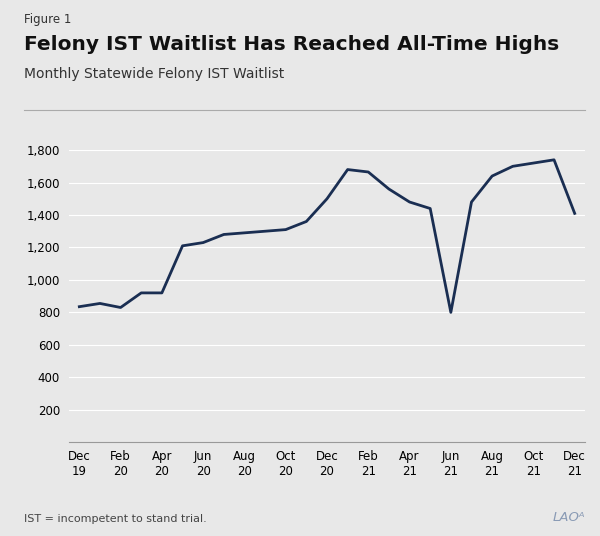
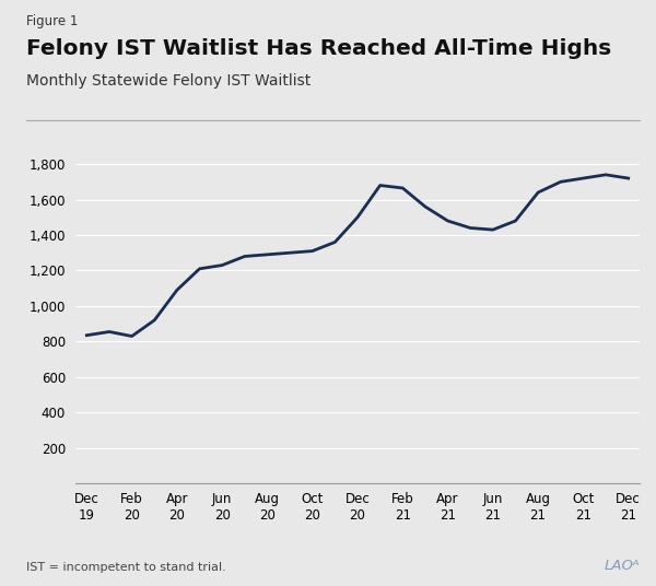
Apr 20: 920 -> 1,090
Jun 21: 800 -> 1,430
Dec 21: 1,410 -> 1,720
